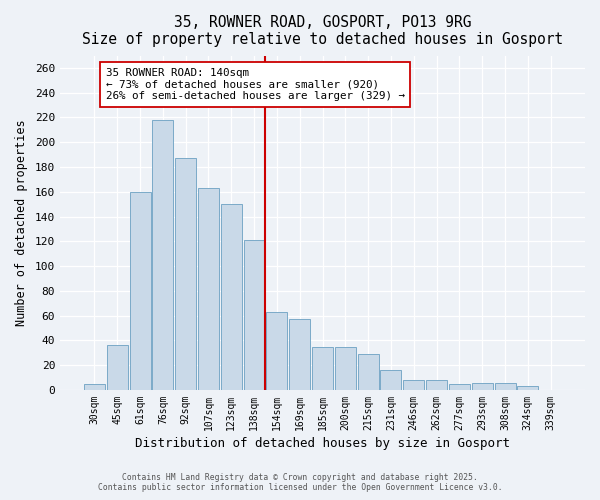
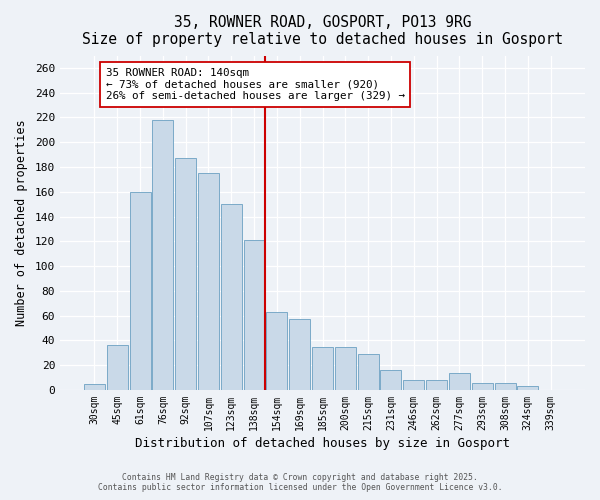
107sqm: 163 -> 175
277sqm: 5 -> 14
